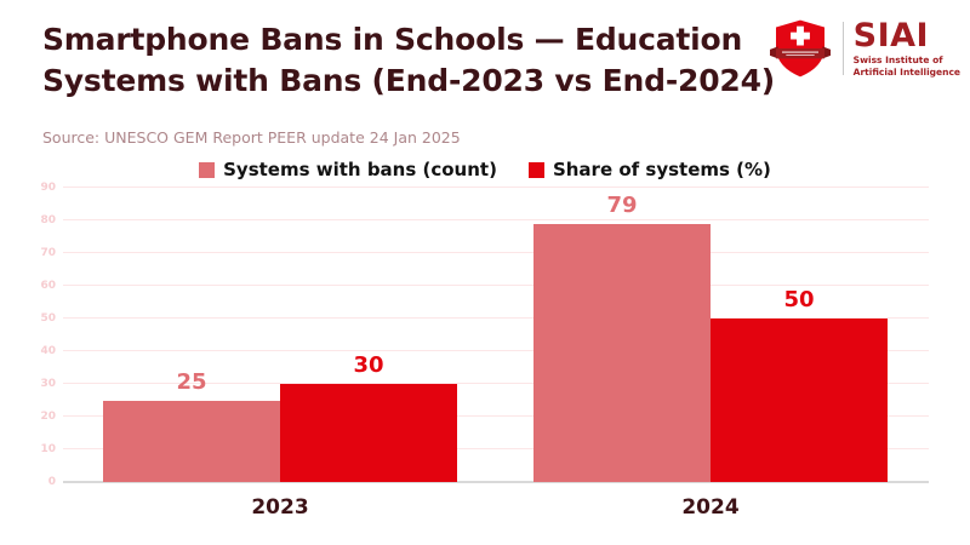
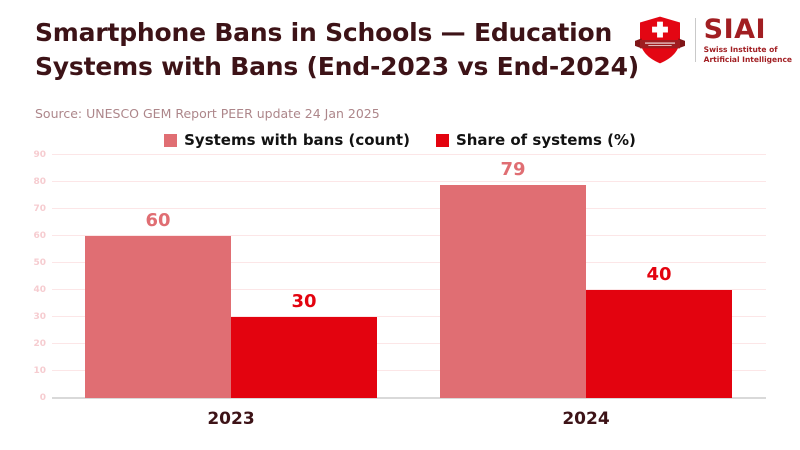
Systems with bans (count)/2023: 25 -> 60
Share of systems (%)/2024: 50 -> 40
